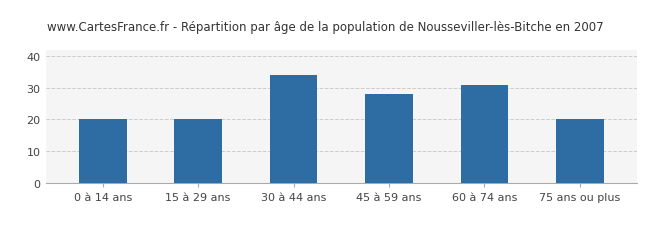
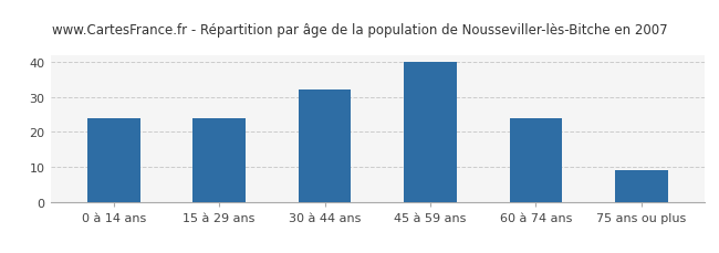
0 à 14 ans: 20 -> 24
15 à 29 ans: 20 -> 24
30 à 44 ans: 34 -> 32
45 à 59 ans: 28 -> 40
60 à 74 ans: 31 -> 24
75 ans ou plus: 20 -> 9
